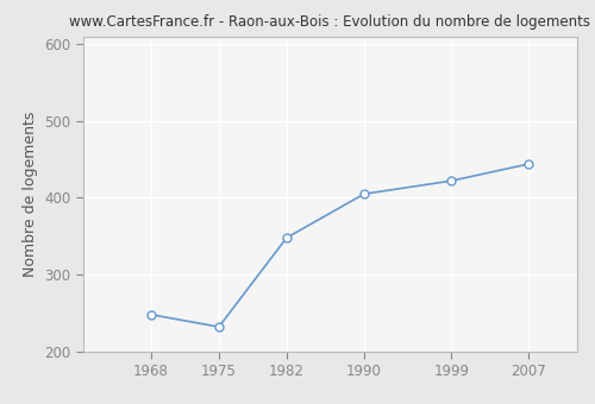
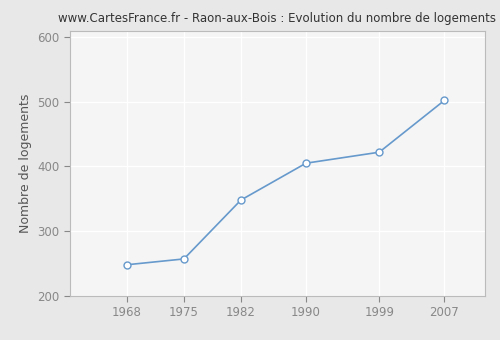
1975: 232 -> 257
2007: 444 -> 502
